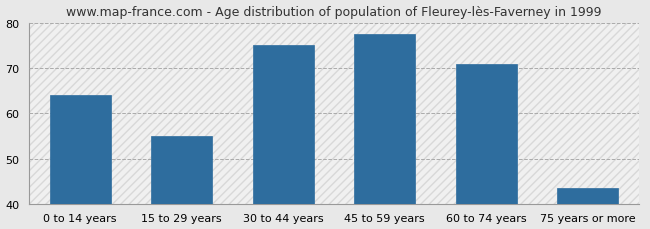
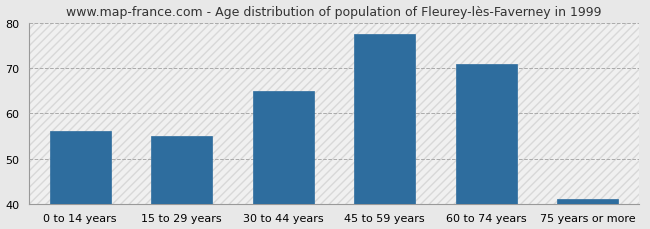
0 to 14 years: 64.0 -> 56.0
30 to 44 years: 75.0 -> 65.0
75 years or more: 43.5 -> 41.0
